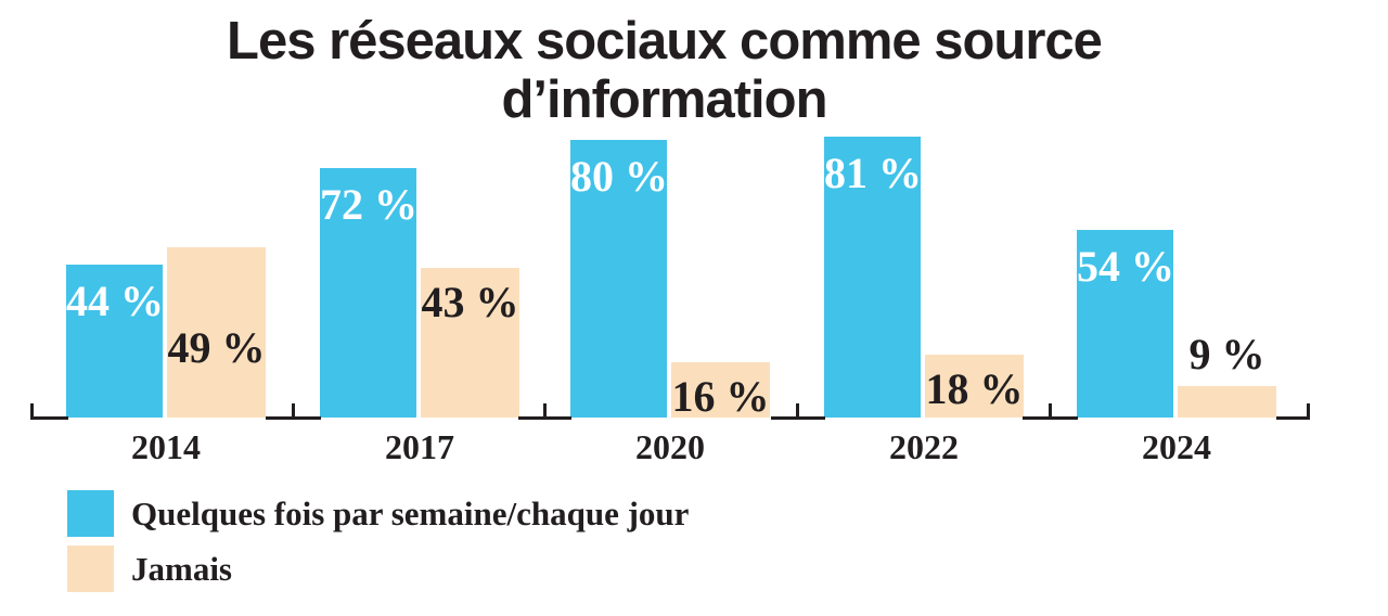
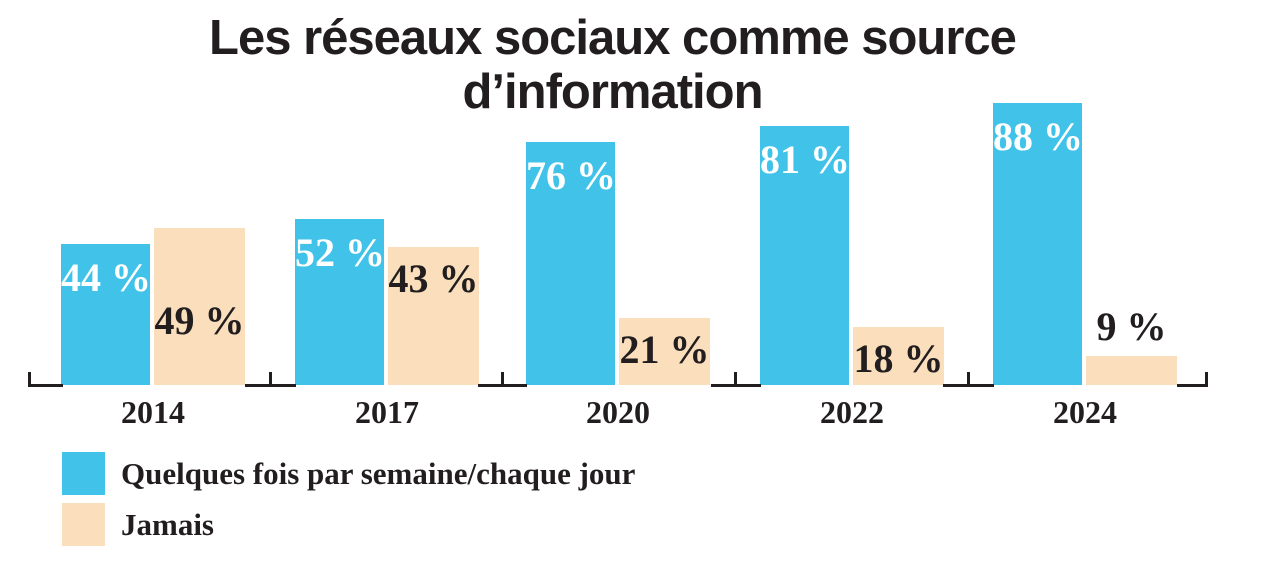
Quelques fois par semaine/chaque jour/2017: 72 -> 52
Quelques fois par semaine/chaque jour/2020: 80 -> 76
Jamais/2020: 16 -> 21
Quelques fois par semaine/chaque jour/2024: 54 -> 88
